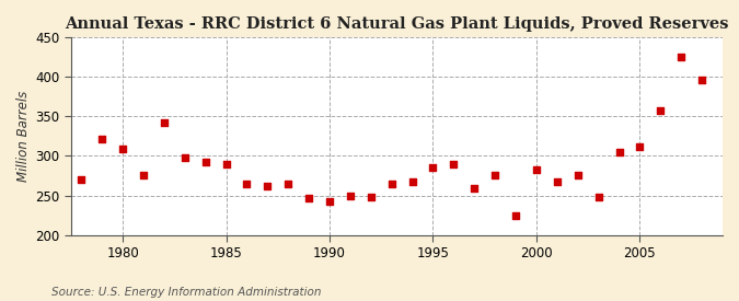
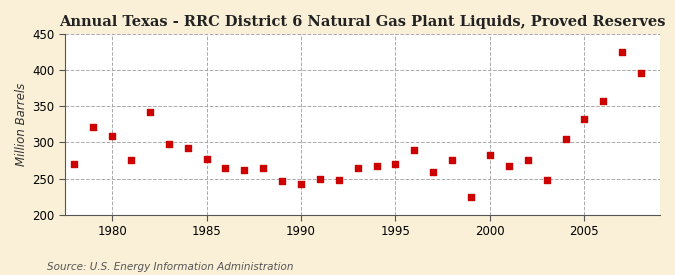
1985: 290 -> 277
1995: 286 -> 270
2005: 312 -> 332
